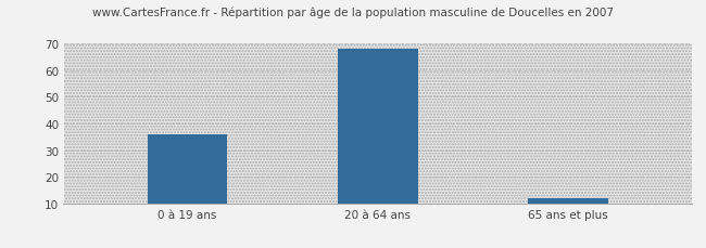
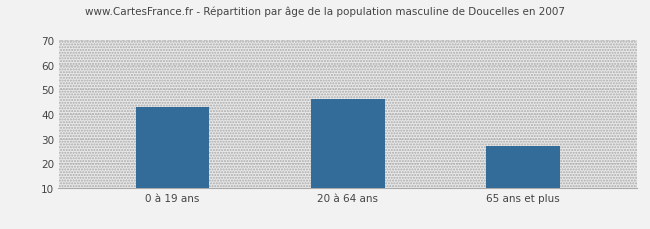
0 à 19 ans: 36 -> 43
20 à 64 ans: 68 -> 46
65 ans et plus: 12 -> 27
